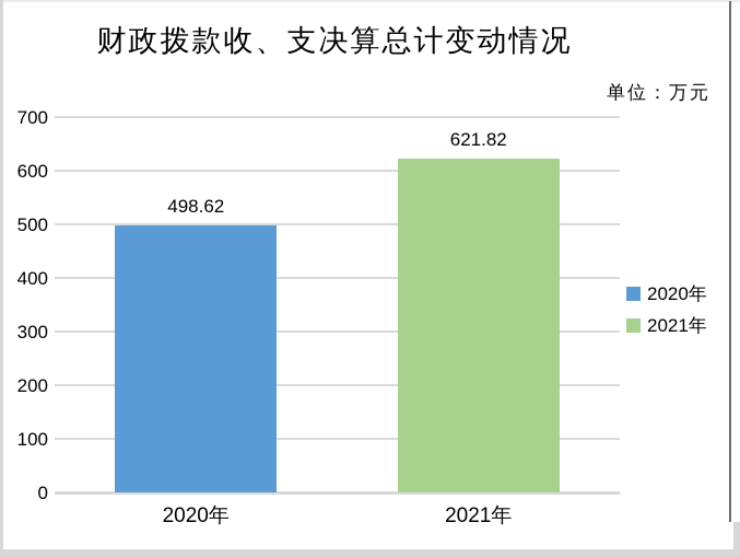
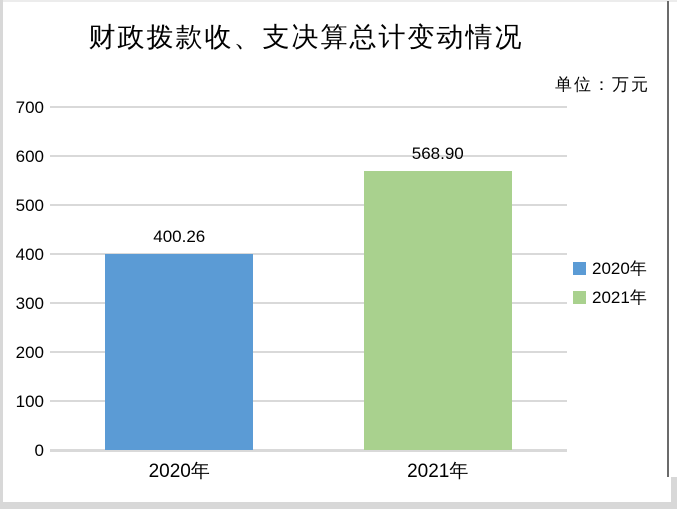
2020年: 498.62 -> 400.26
2021年: 621.82 -> 568.90
